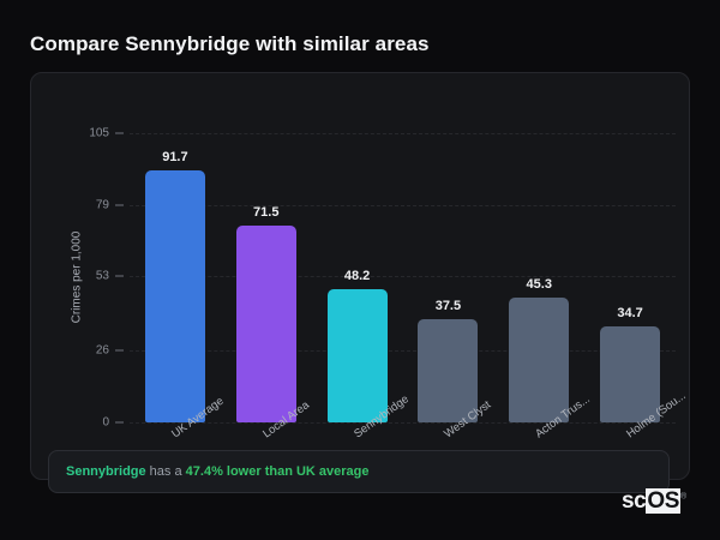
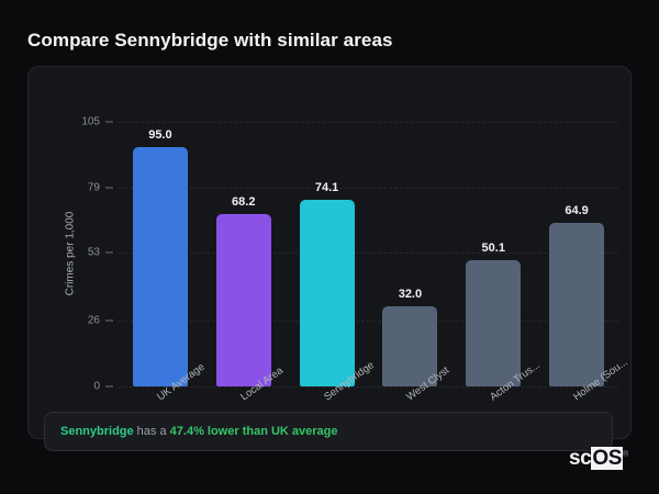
UK Average: 91.7 -> 95.0
Local Area: 71.5 -> 68.2
Sennybridge: 48.2 -> 74.1
West Clyst: 37.5 -> 32.0
Acton Trus...: 45.3 -> 50.1
Holme (Sou...: 34.7 -> 64.9
